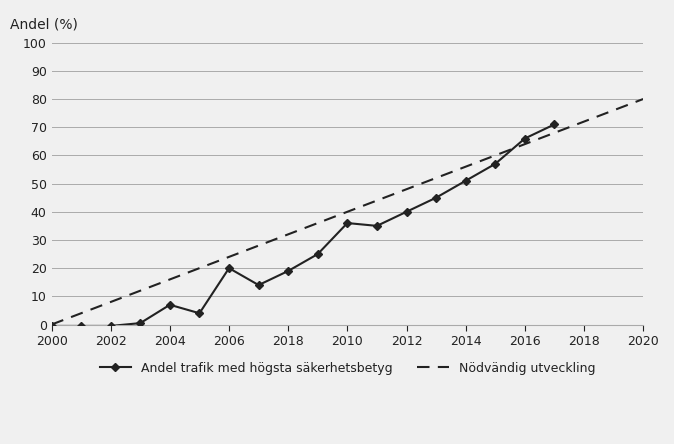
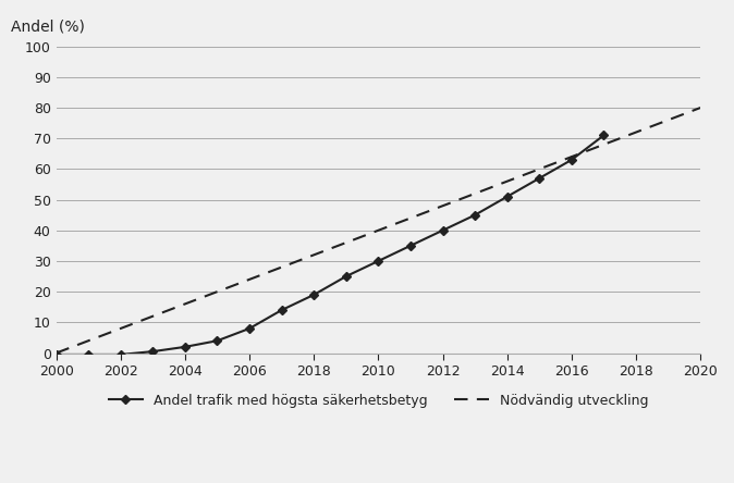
2004: 7.0 -> 2.0
2006: 20.0 -> 8.0
2010: 36.0 -> 30.0
2016: 66.0 -> 63.0
